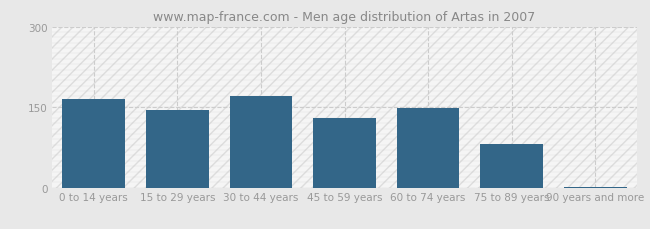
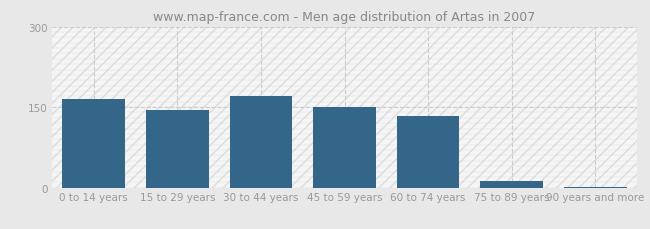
45 to 59 years: 130 -> 150
60 to 74 years: 148 -> 133
75 to 89 years: 82 -> 12
